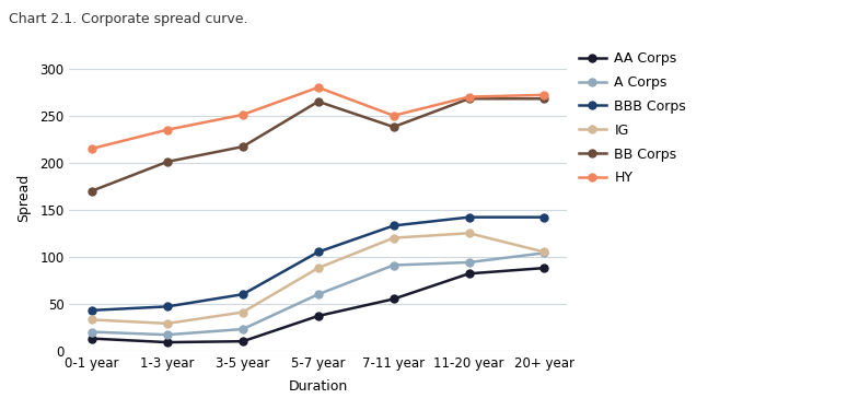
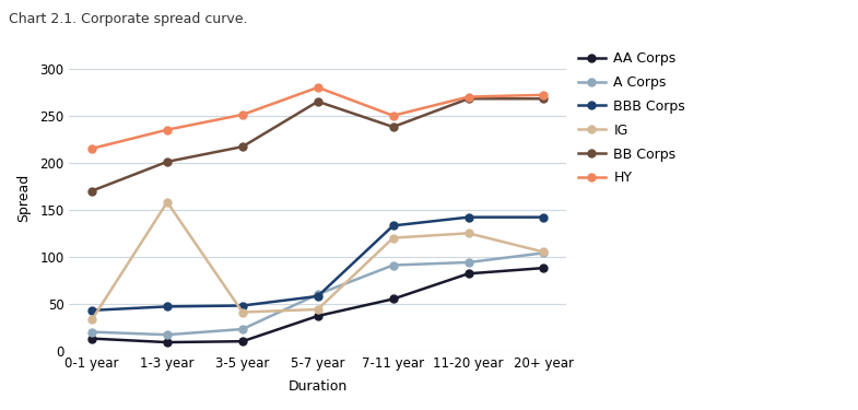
IG/1-3 year: 29 -> 158
BBB Corps/3-5 year: 60 -> 48
BBB Corps/5-7 year: 105 -> 58
IG/5-7 year: 88 -> 44
